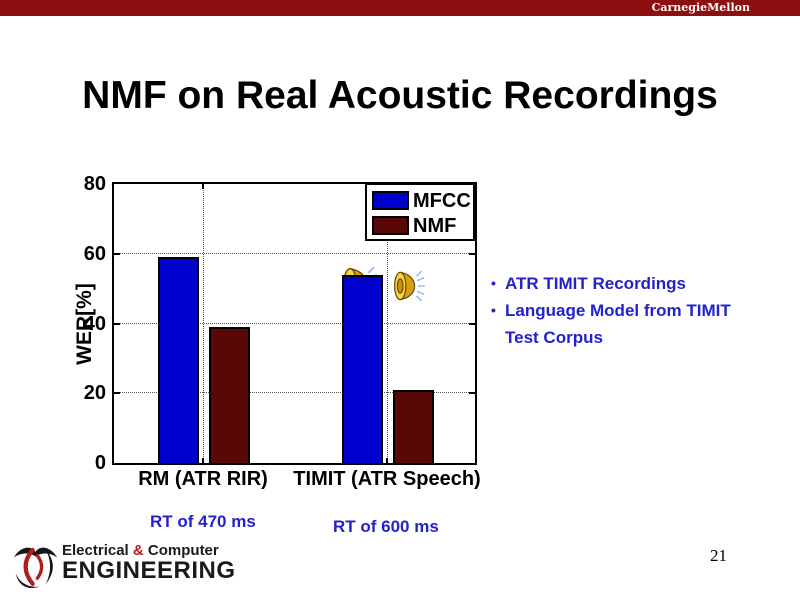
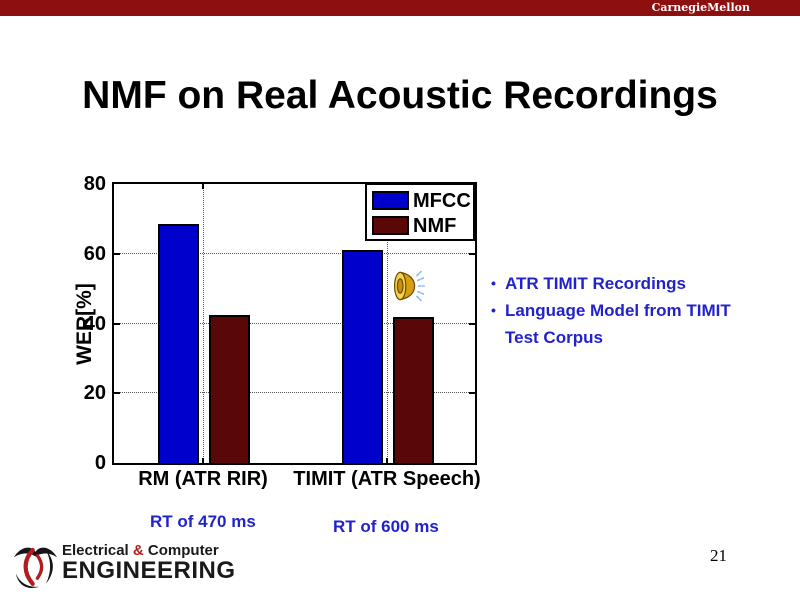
MFCC/RM (ATR RIR): 59 -> 68
NMF/RM (ATR RIR): 39 -> 42
MFCC/TIMIT (ATR Speech): 54 -> 61
NMF/TIMIT (ATR Speech): 21 -> 42
